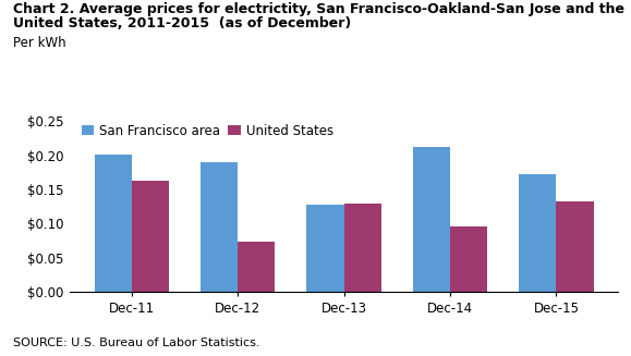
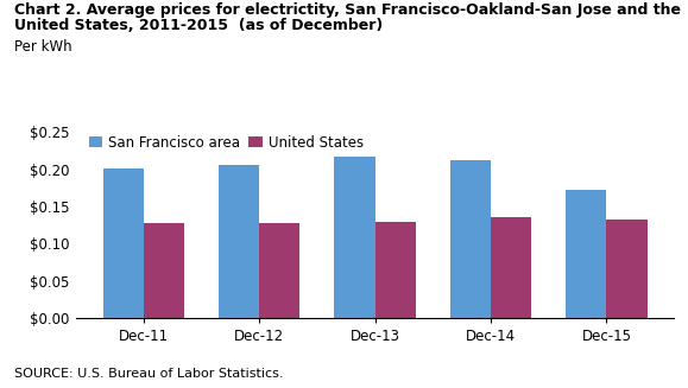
United States/Dec-11: $0.162 -> $0.127
San Francisco area/Dec-12: $0.190 -> $0.206
United States/Dec-12: $0.074 -> $0.127
San Francisco area/Dec-13: $0.128 -> $0.217
United States/Dec-14: $0.096 -> $0.135
